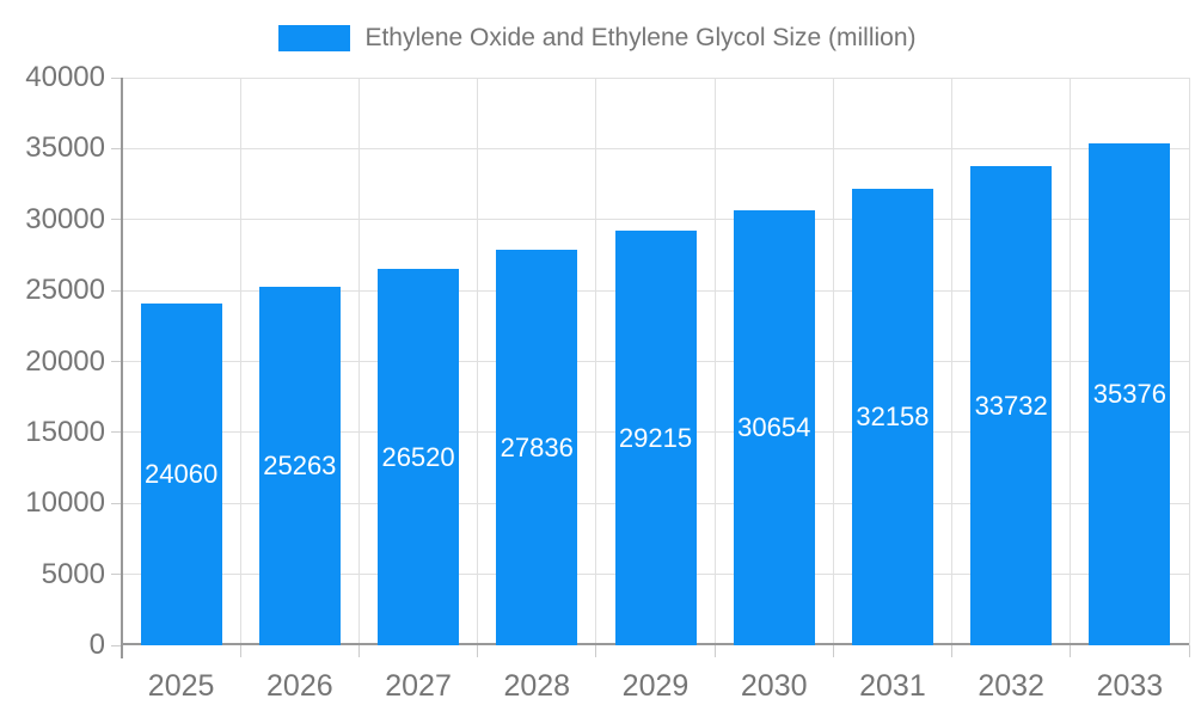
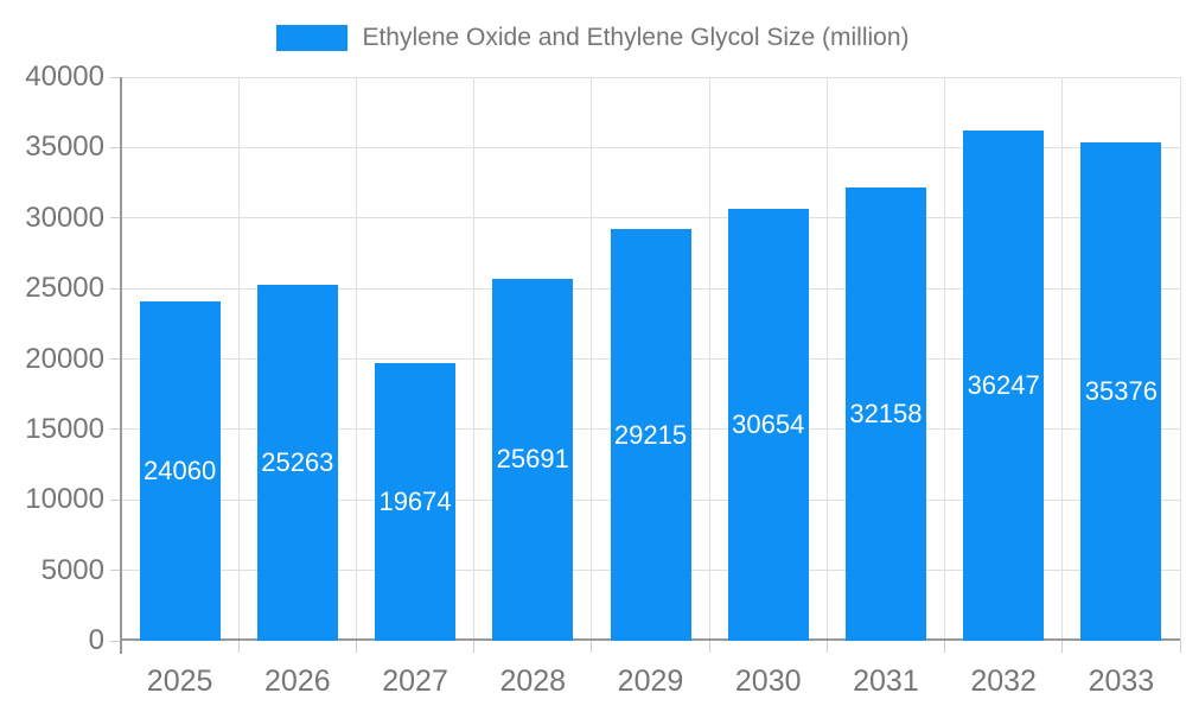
2027: 26520 -> 19674
2028: 27836 -> 25691
2032: 33732 -> 36247
